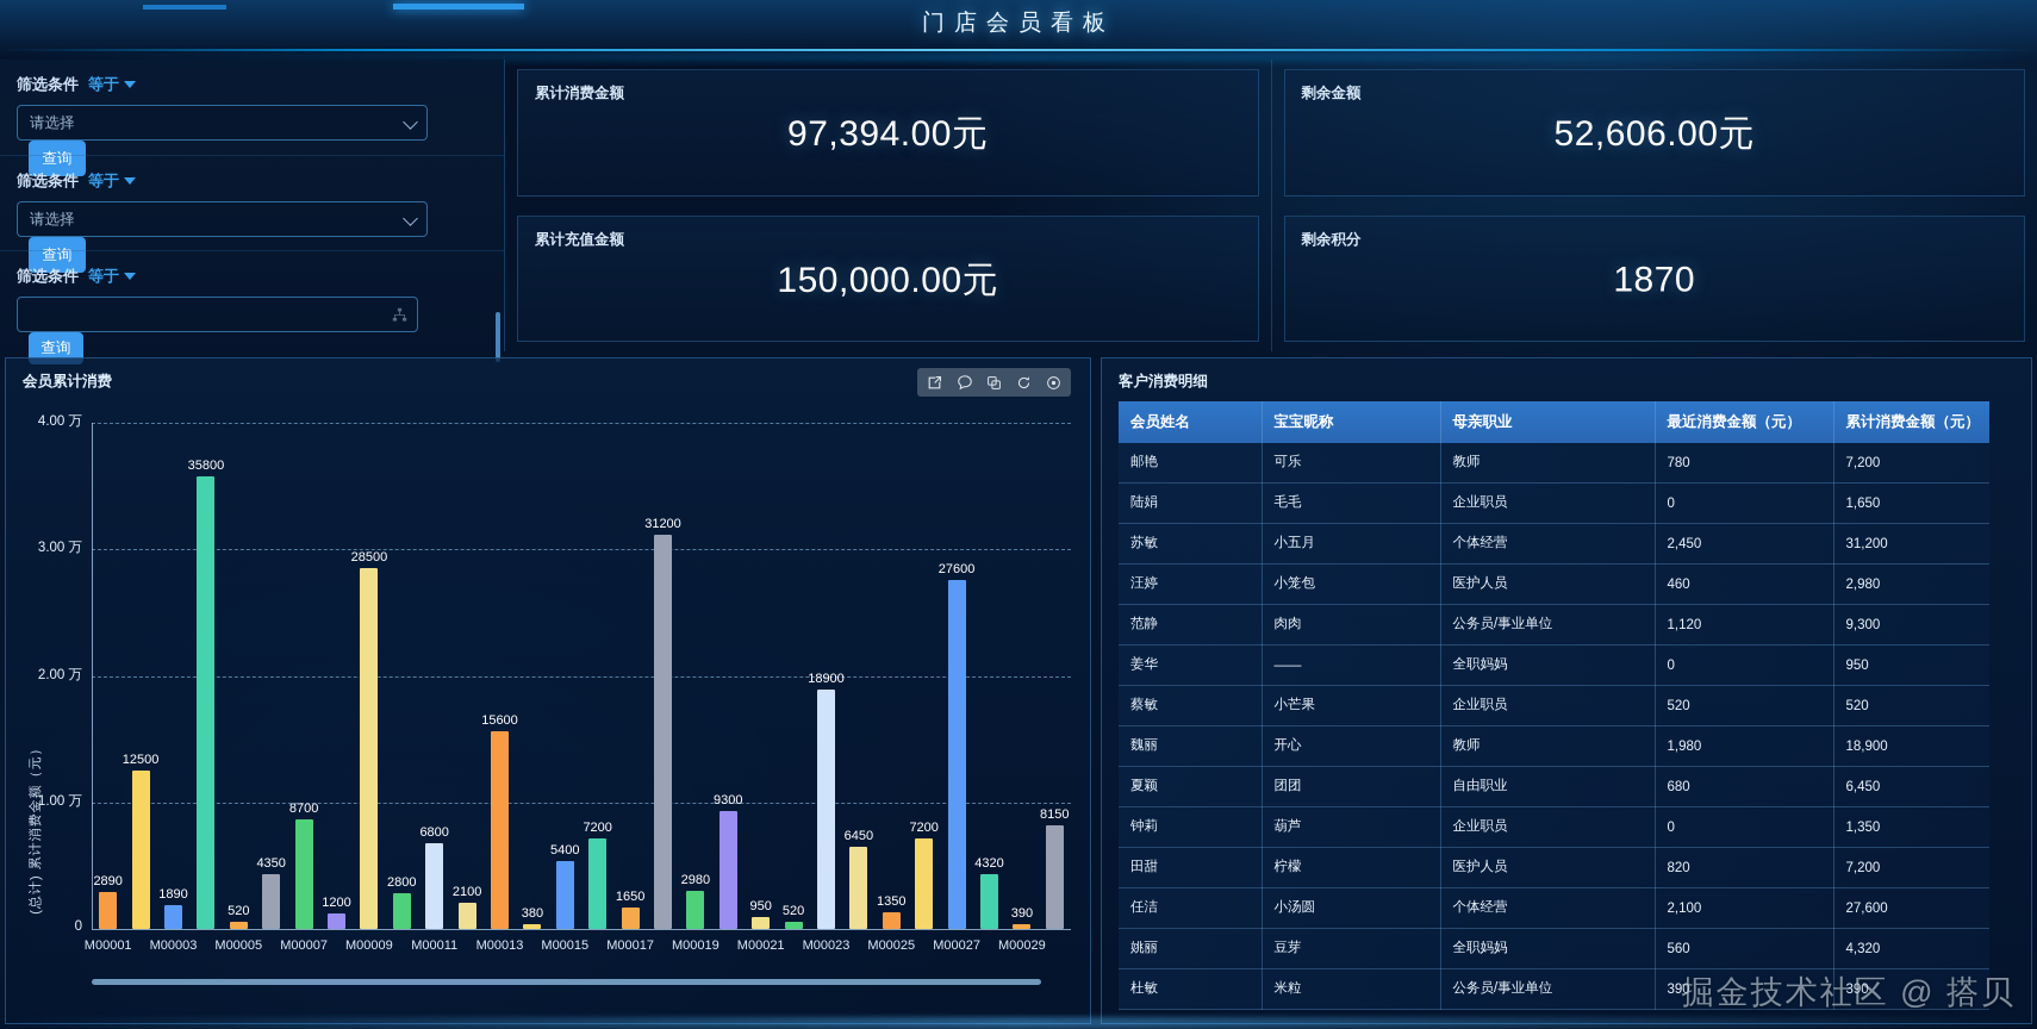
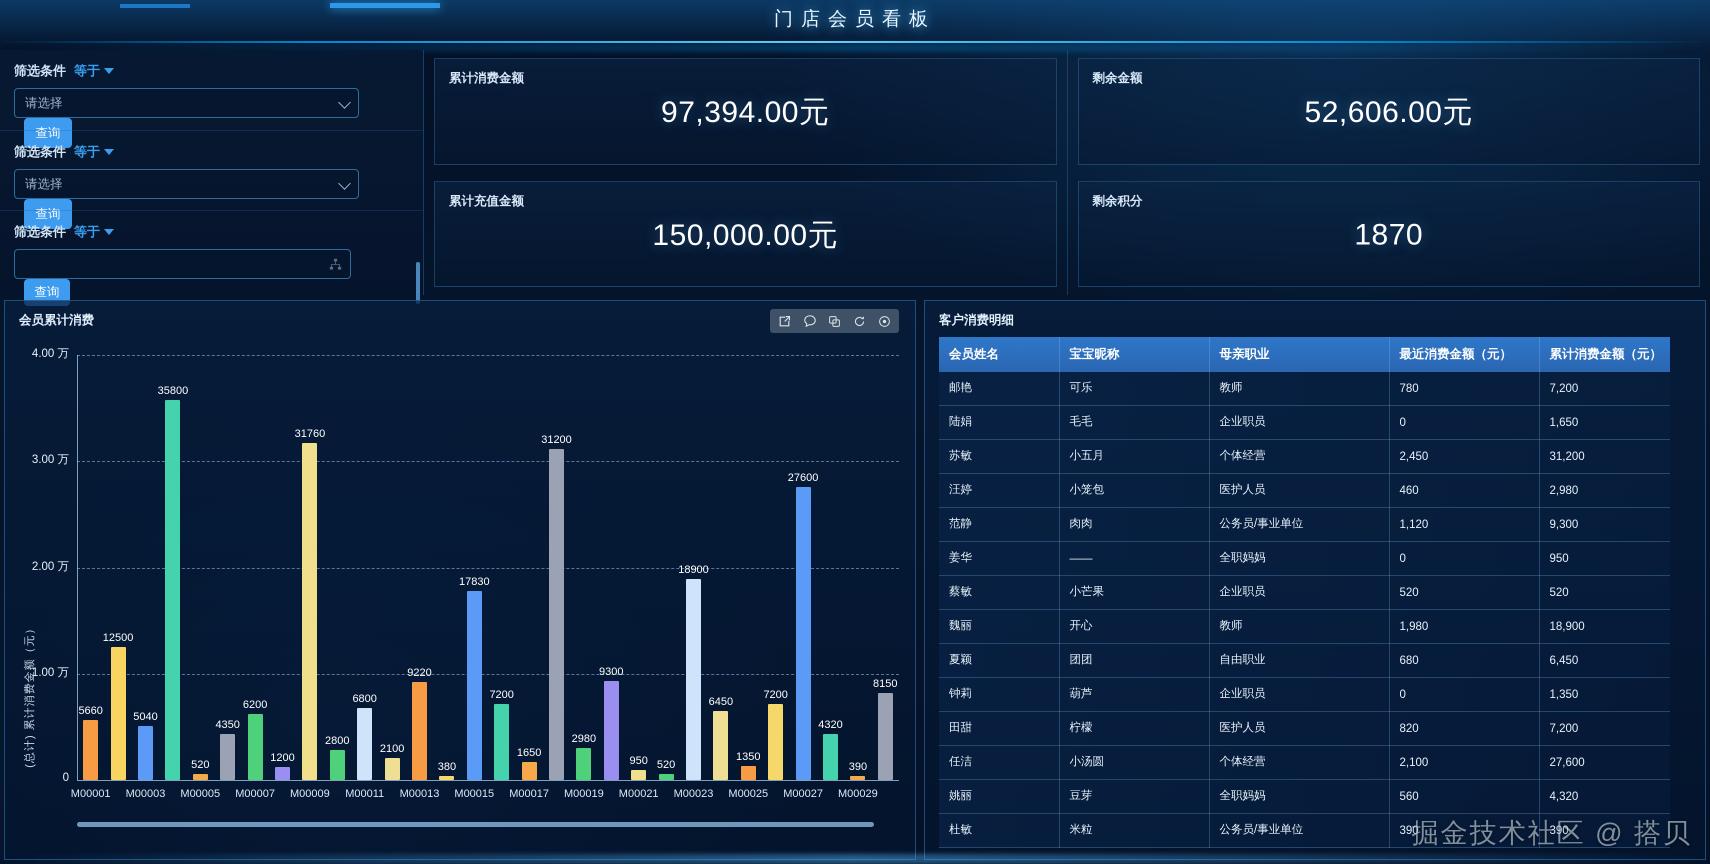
M00001: 2890 -> 5660
M00003: 1890 -> 5040
M00007: 8700 -> 6200
M00009: 28500 -> 31760
M00013: 15600 -> 9220
M00015: 5400 -> 17830
